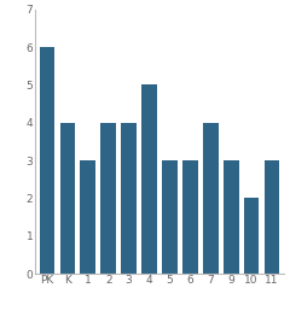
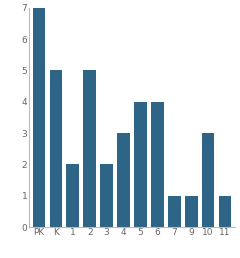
PK: 6 -> 7
K: 4 -> 5
1: 3 -> 2
2: 4 -> 5
3: 4 -> 2
4: 5 -> 3
5: 3 -> 4
6: 3 -> 4
7: 4 -> 1
9: 3 -> 1
10: 2 -> 3
11: 3 -> 1
